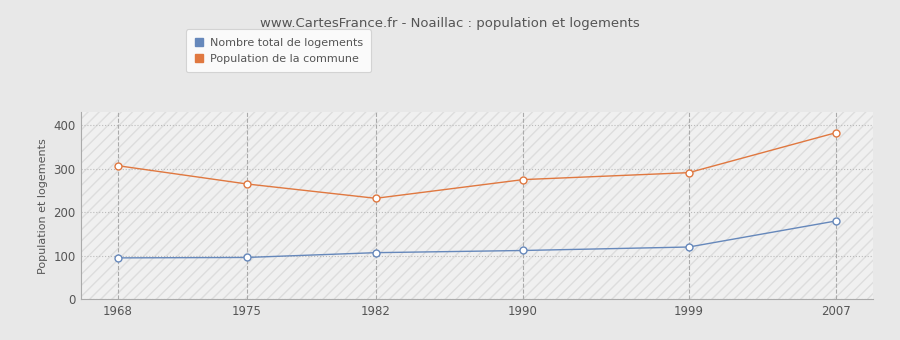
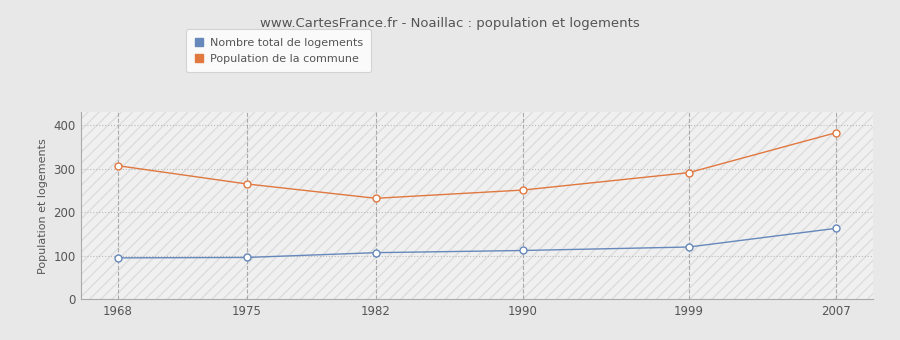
Population de la commune/1990: 275 -> 251
Nombre total de logements/2007: 180 -> 163
